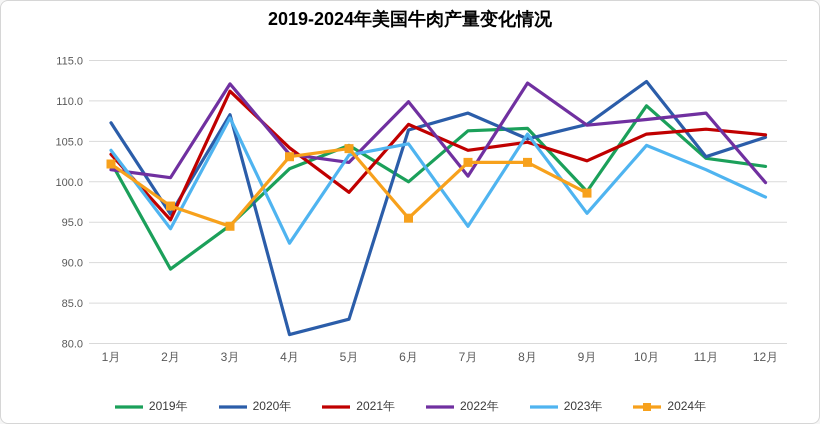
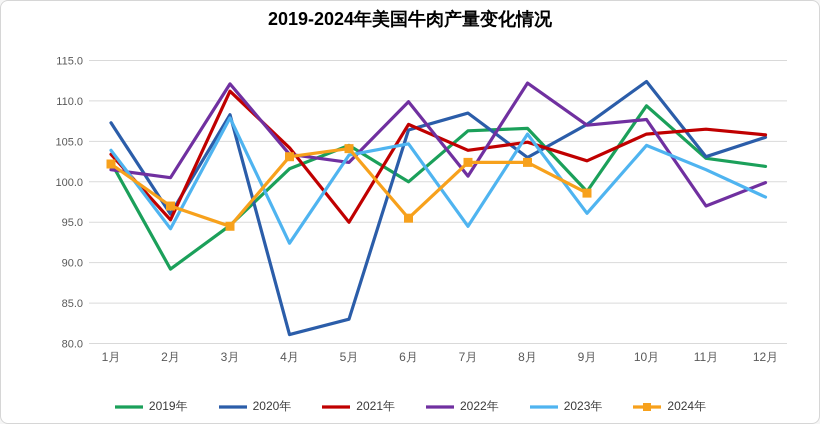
2021年/5月: 99 -> 95
2020年/8月: 105 -> 103
2022年/11月: 108 -> 97
